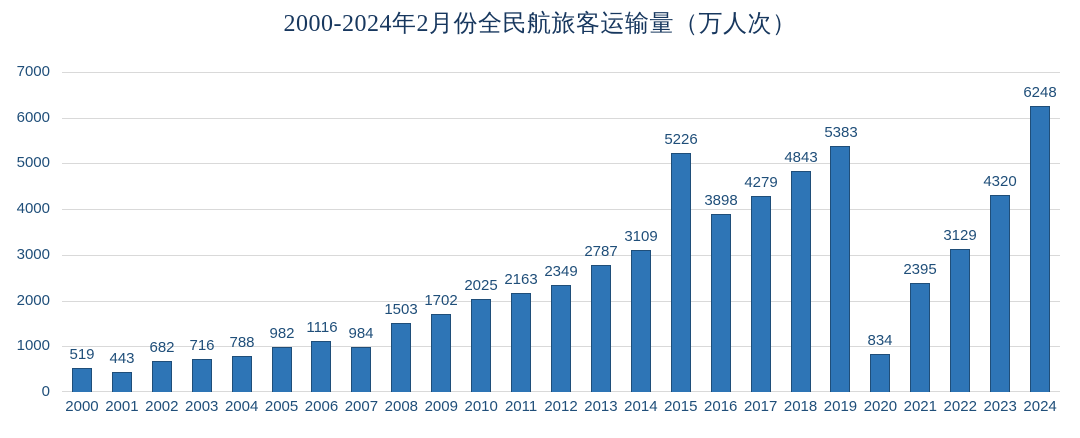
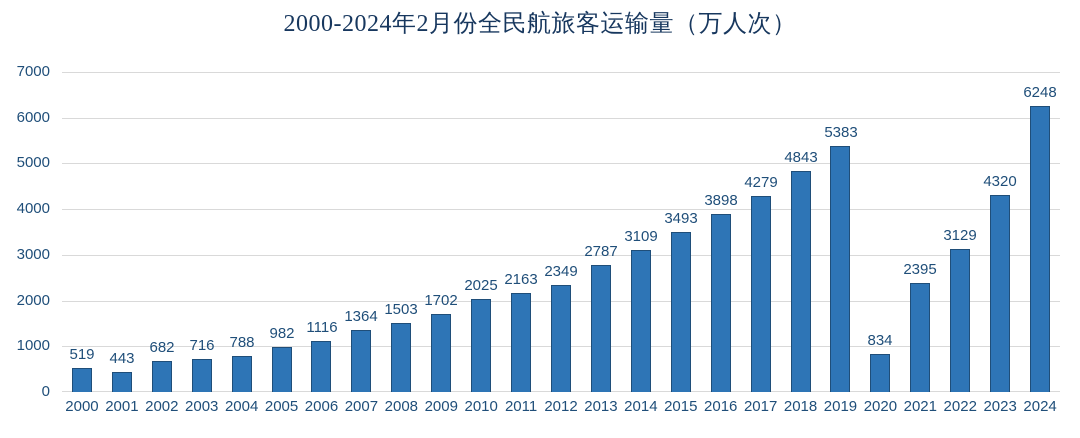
2007: 984 -> 1364
2015: 5226 -> 3493
